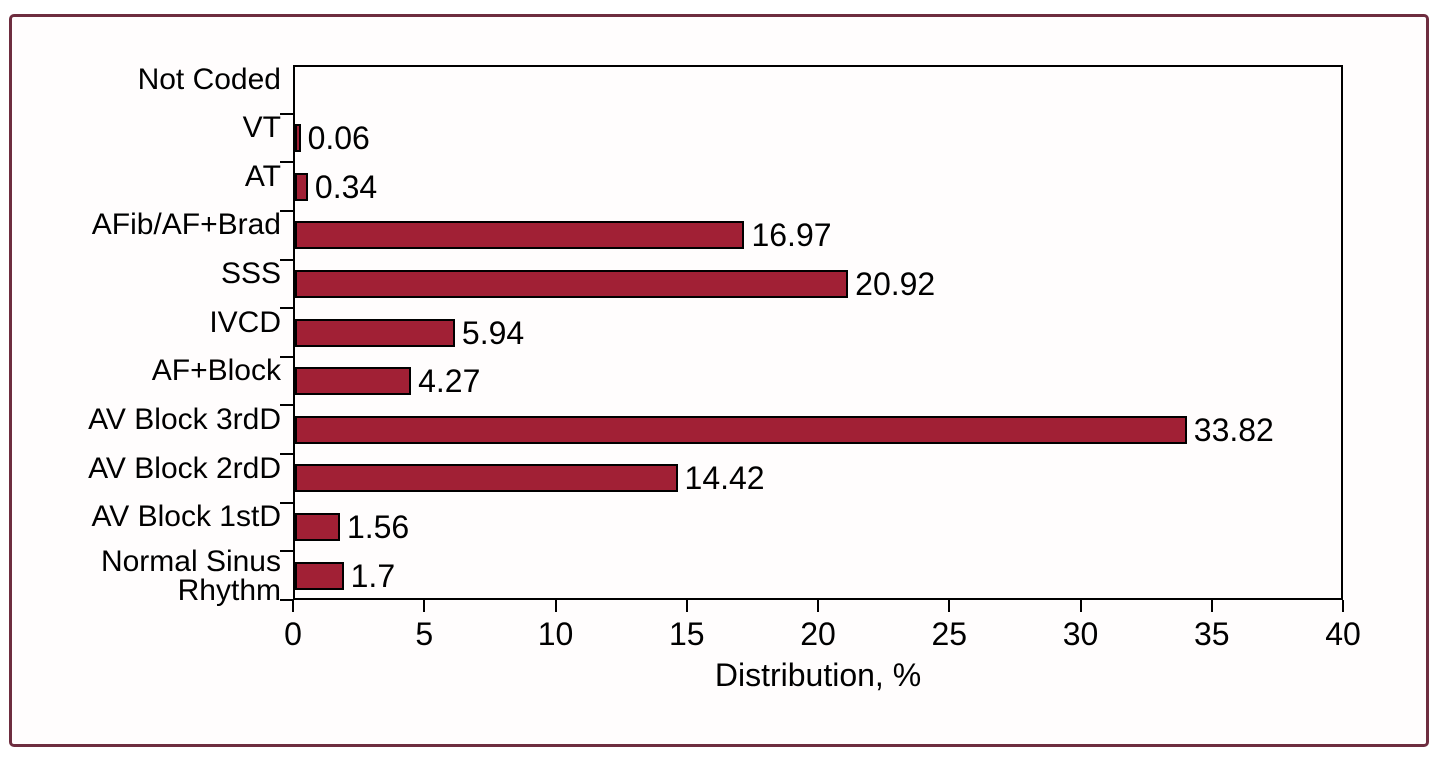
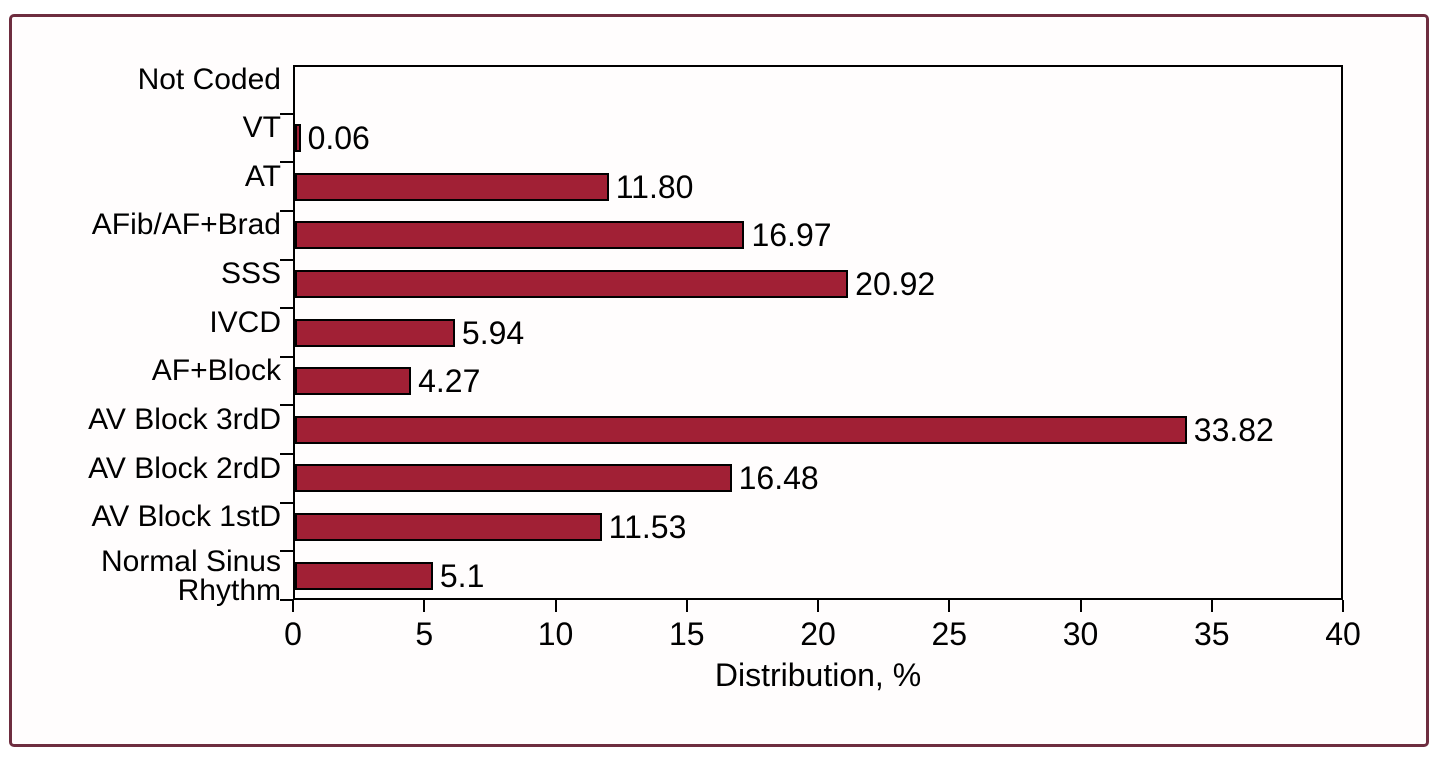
AT: 0.34 -> 11.80
AV Block 2rdD: 14.42 -> 16.48
AV Block 1stD: 1.56 -> 11.53
Normal Sinus Rhythm: 1.7 -> 5.1
